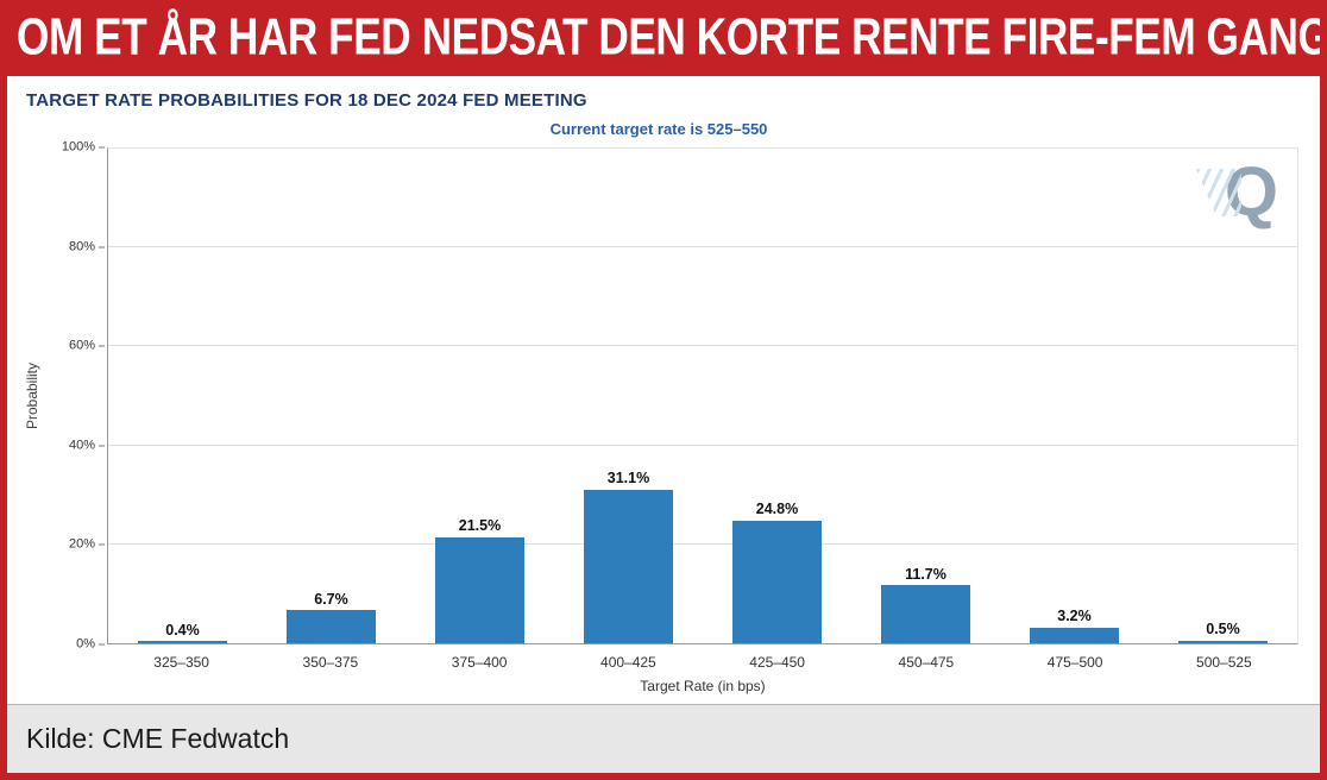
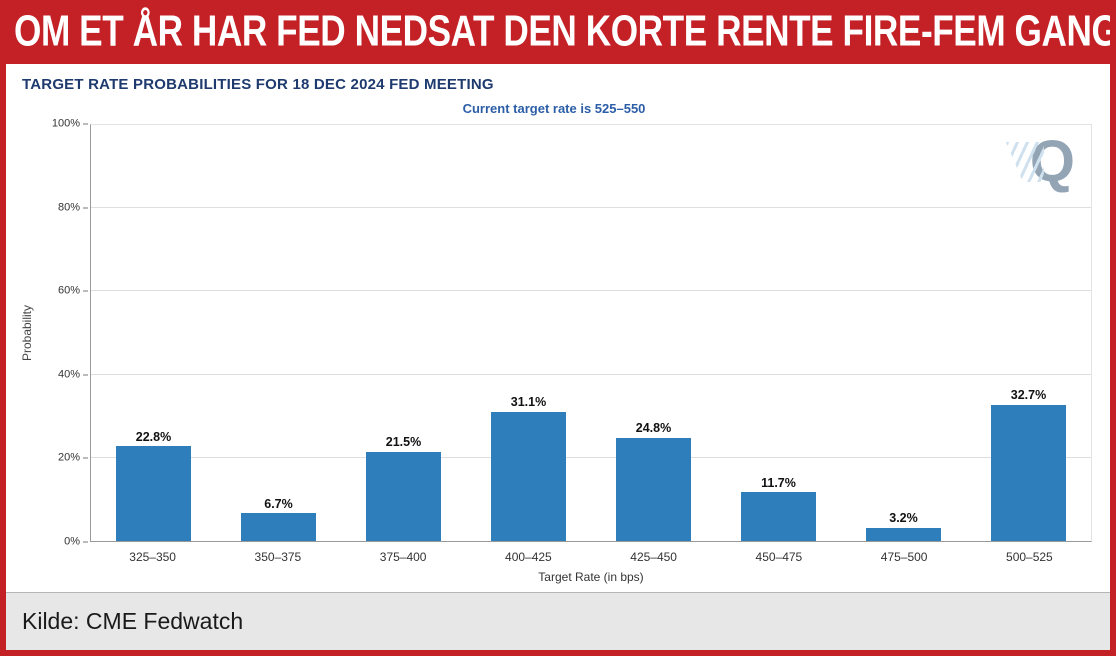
325–350: 0.4% -> 22.8%
500–525: 0.5% -> 32.7%
